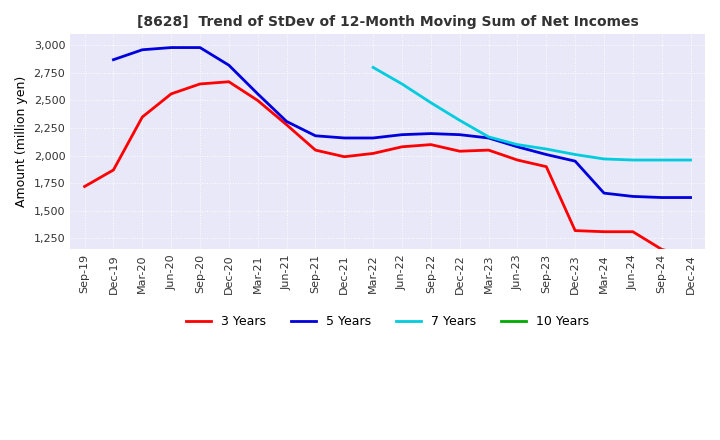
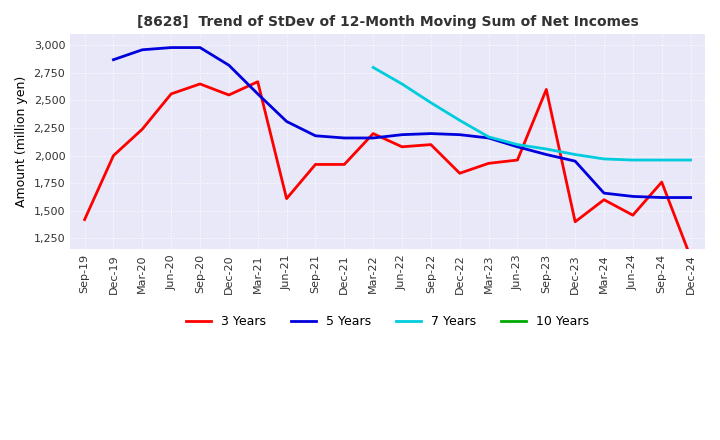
3 Years/Sep-19: 1,720 -> 1,420
3 Years/Dec-19: 1,870 -> 2,000
3 Years/Mar-20: 2,350 -> 2,240
3 Years/Dec-20: 2,670 -> 2,550
3 Years/Mar-21: 2,500 -> 2,670
3 Years/Jun-21: 2,280 -> 1,610
3 Years/Sep-21: 2,050 -> 1,920
3 Years/Dec-21: 1,990 -> 1,920
3 Years/Mar-22: 2,020 -> 2,200
3 Years/Dec-22: 2,040 -> 1,840
3 Years/Mar-23: 2,050 -> 1,930
3 Years/Sep-23: 1,900 -> 2,600
3 Years/Dec-23: 1,320 -> 1,400
3 Years/Mar-24: 1,310 -> 1,600
3 Years/Jun-24: 1,310 -> 1,460
3 Years/Sep-24: 1,150 -> 1,760
